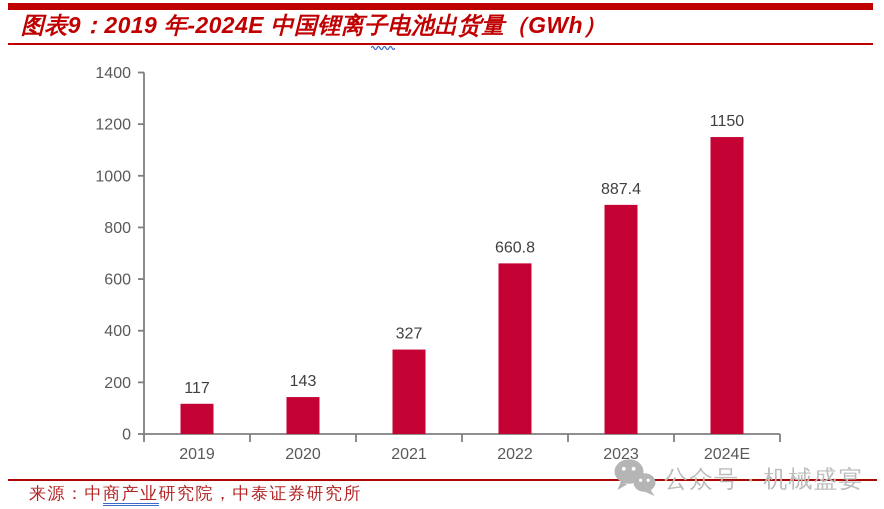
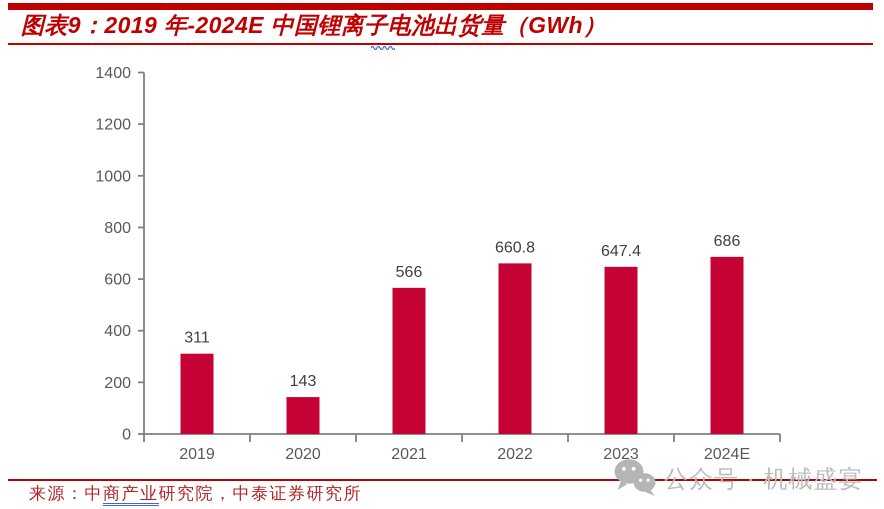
2019: 117 -> 311
2021: 327 -> 566
2023: 887.4 -> 647.4
2024E: 1150 -> 686
